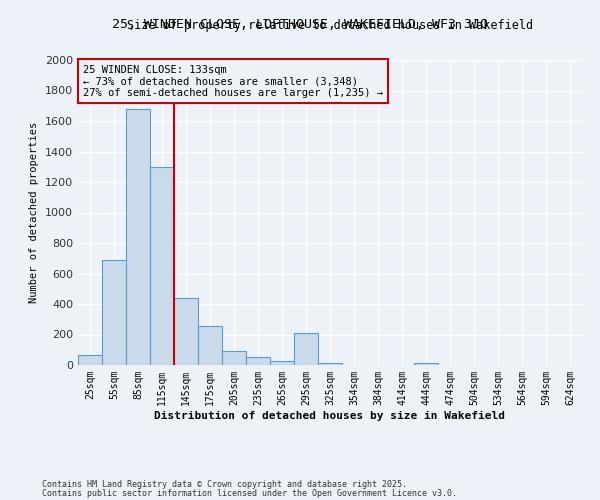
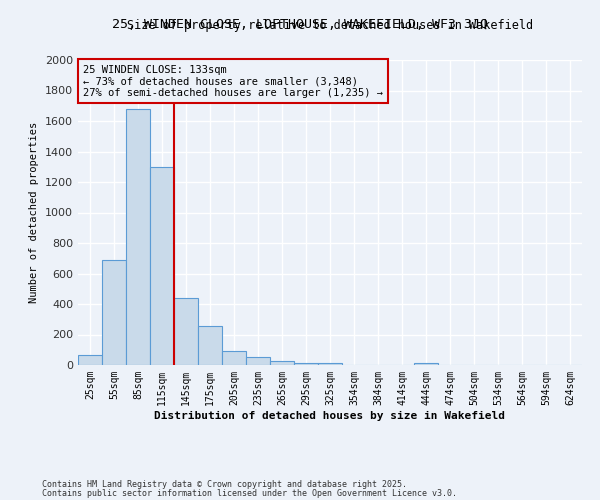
295sqm: 210 -> 20
